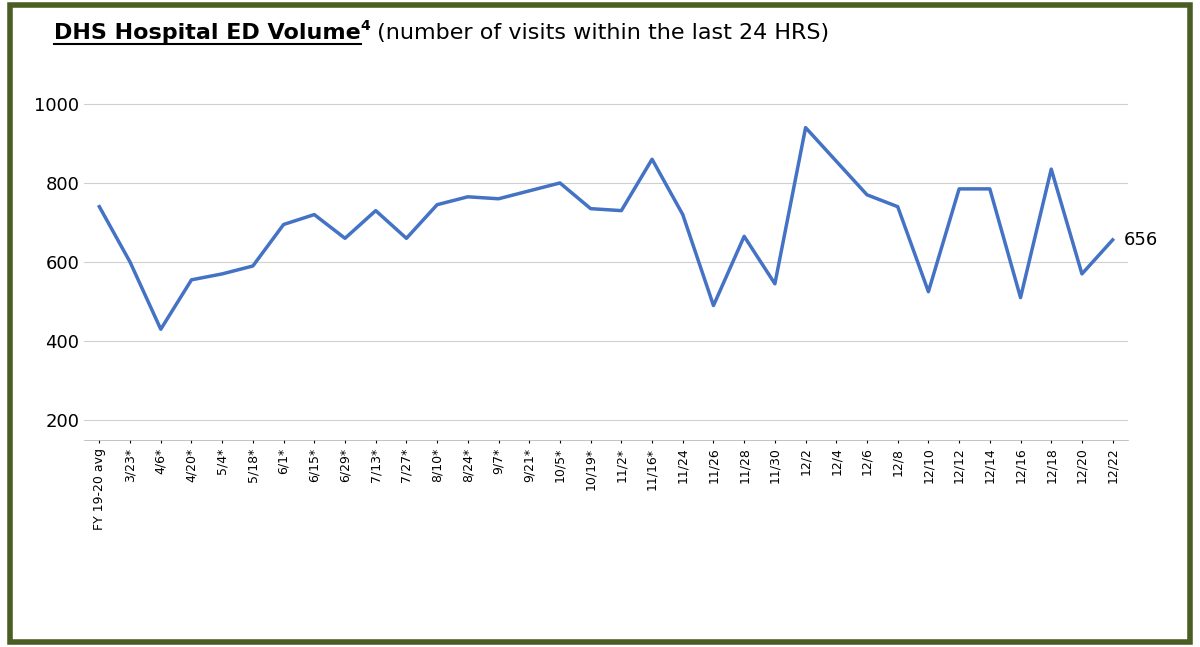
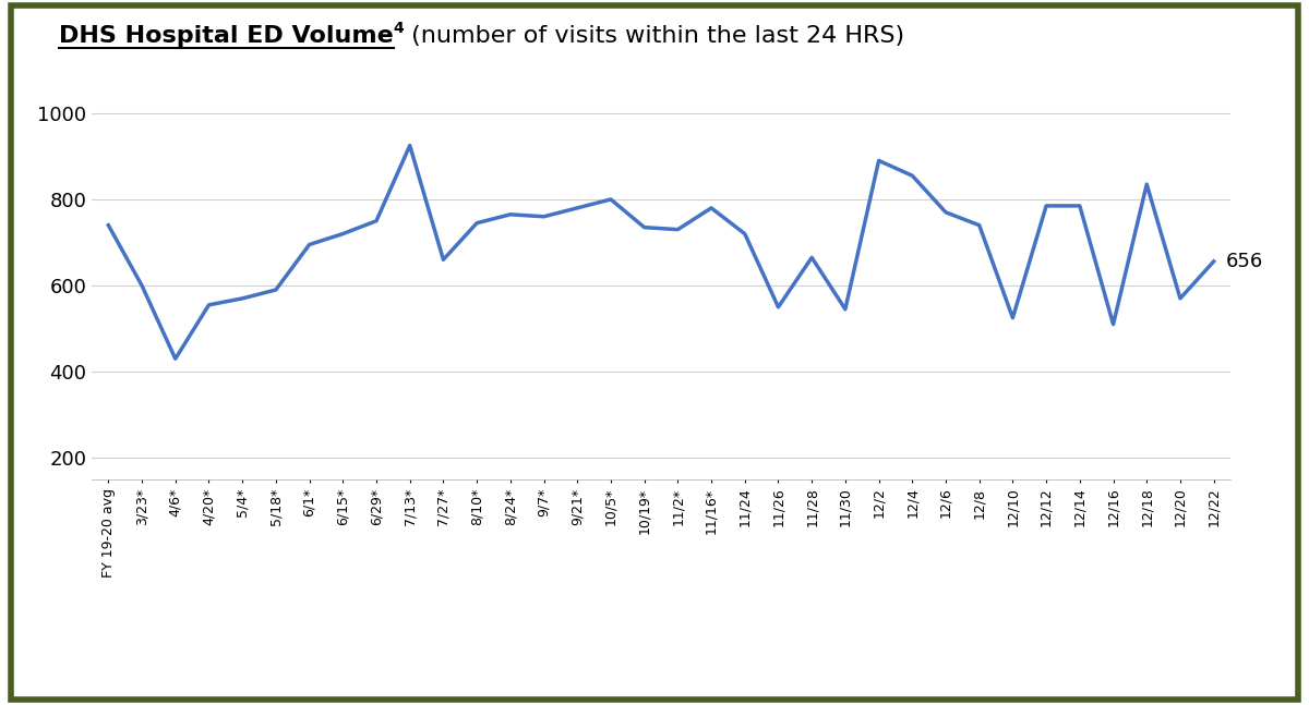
6/29*: 660 -> 750
7/13*: 730 -> 925
11/16*: 860 -> 780
11/26: 490 -> 550
12/2: 940 -> 890
